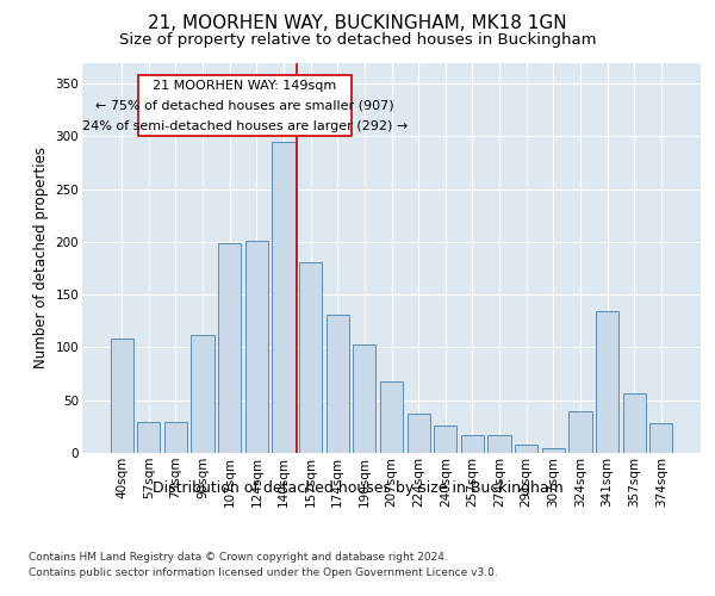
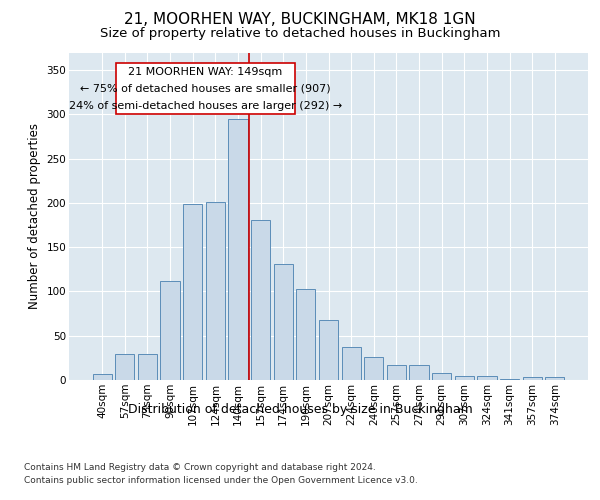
40sqm: 108 -> 7
324sqm: 40 -> 5
341sqm: 134 -> 1
357sqm: 56 -> 3
374sqm: 28 -> 3
